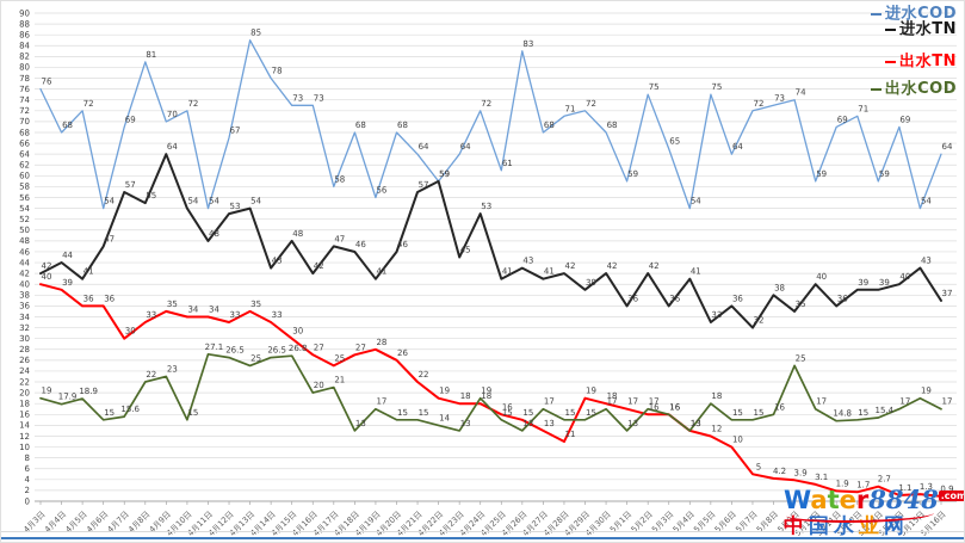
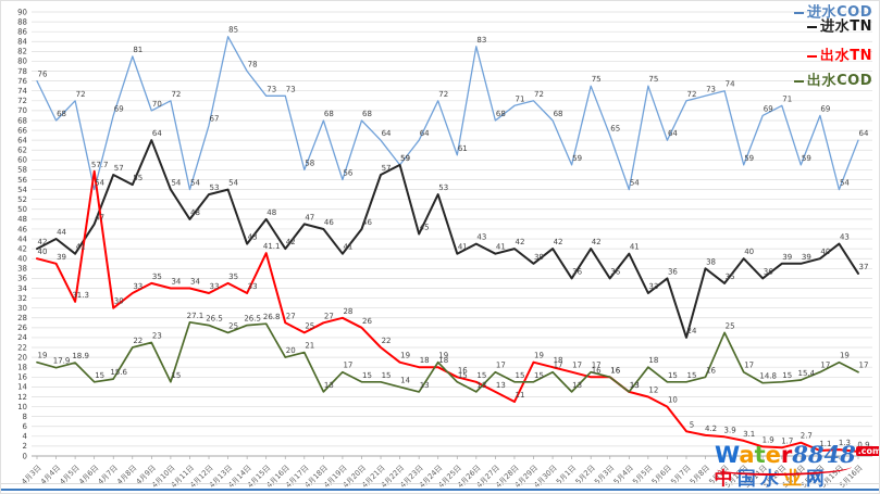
出水TN/4月5日: 36 -> 31.3
出水TN/4月6日: 36 -> 57.7
出水TN/4月15日: 30 -> 41.1
进水TN/5月7日: 32 -> 24
